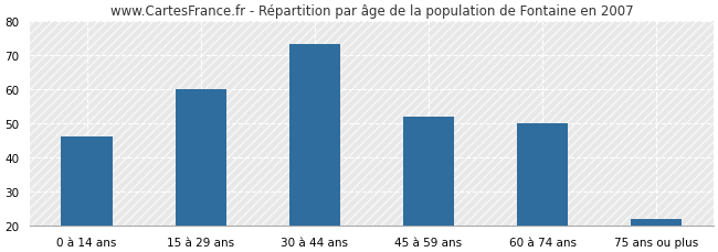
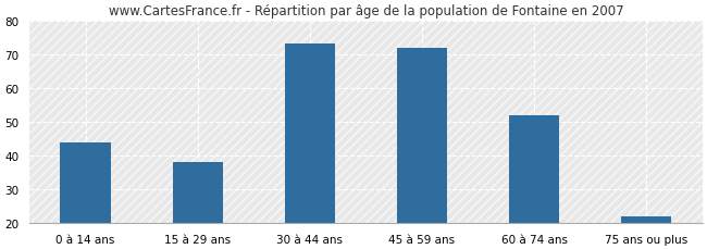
0 à 14 ans: 46 -> 44
15 à 29 ans: 60 -> 38
45 à 59 ans: 52 -> 72
60 à 74 ans: 50 -> 52
